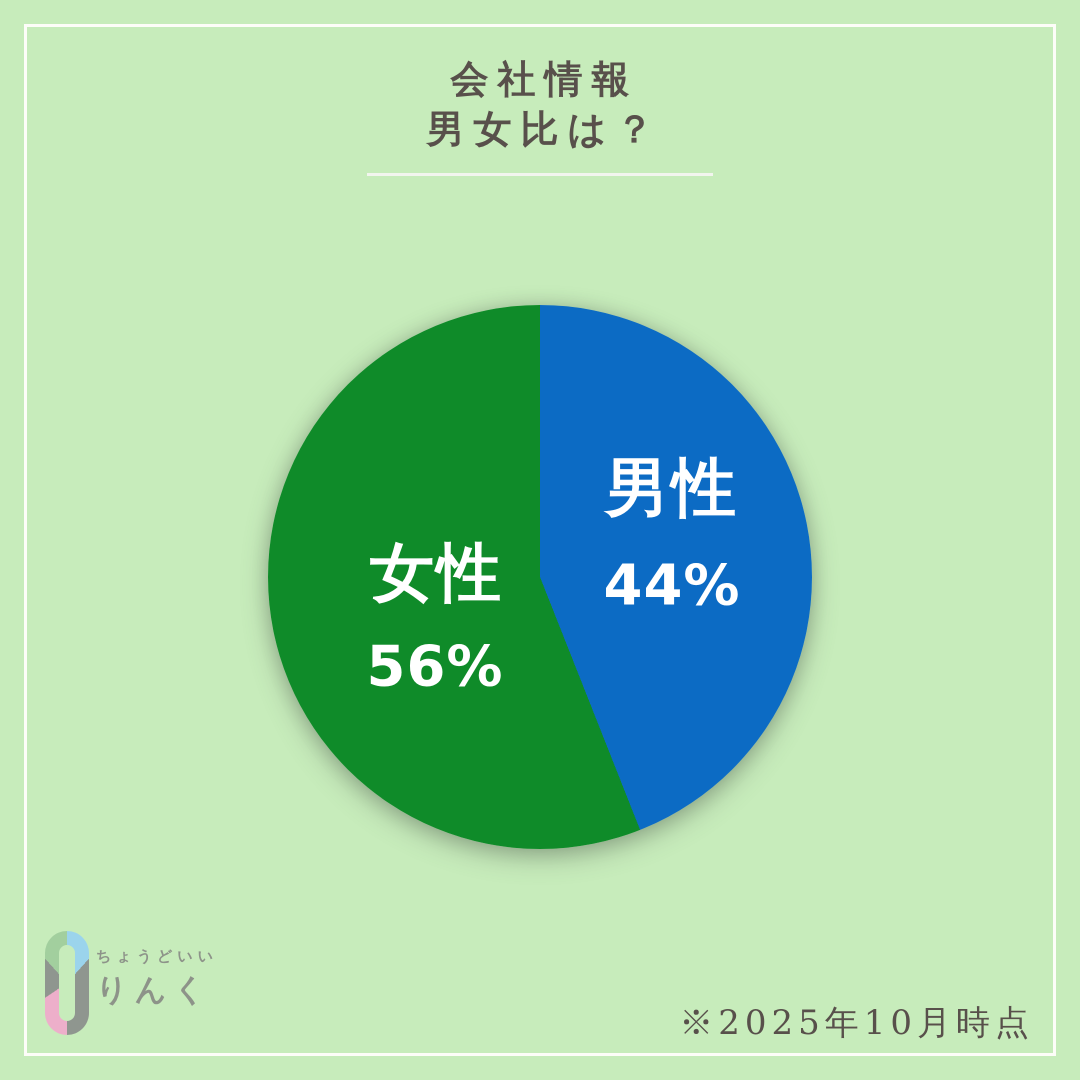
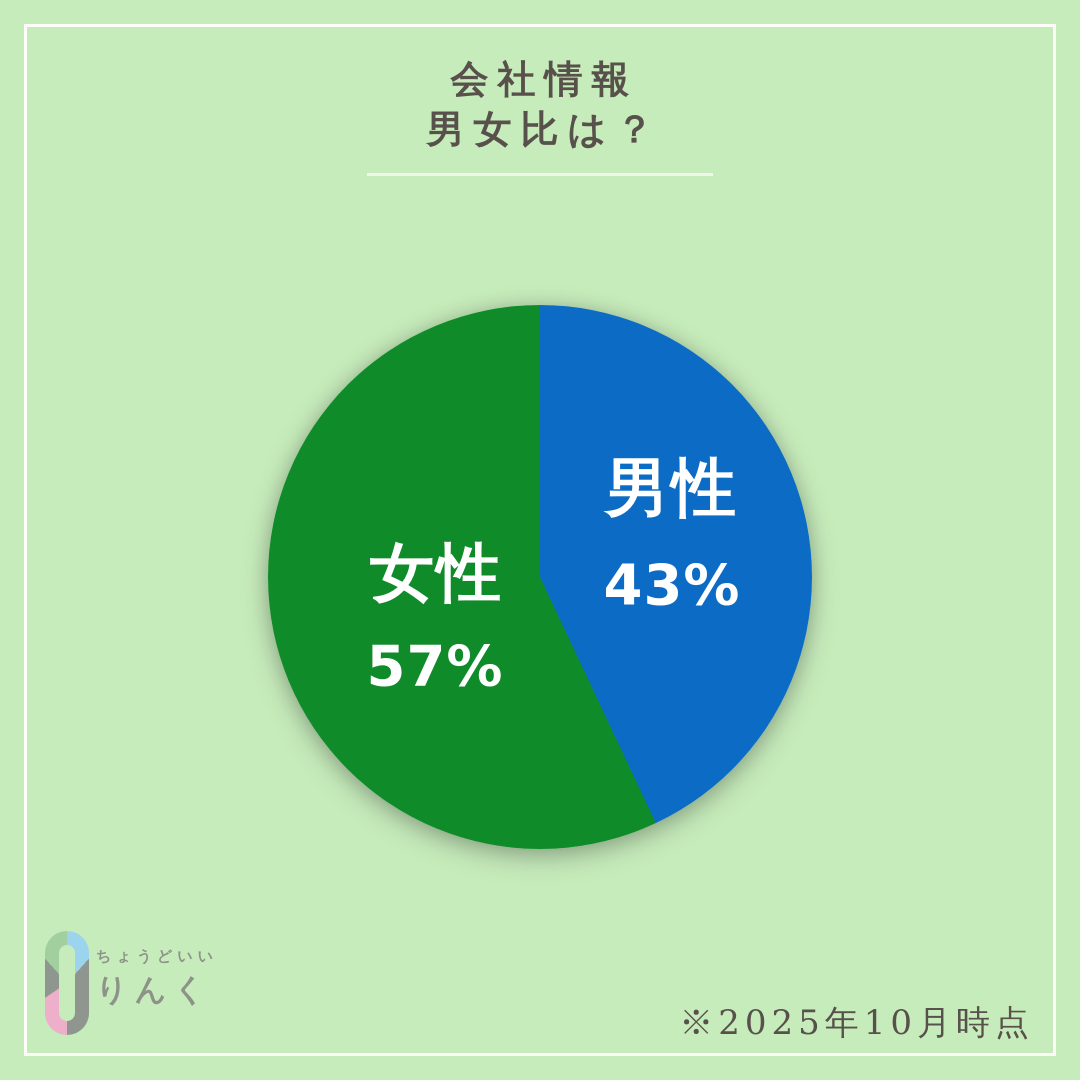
男性: 44% -> 43%
女性: 56% -> 57%
